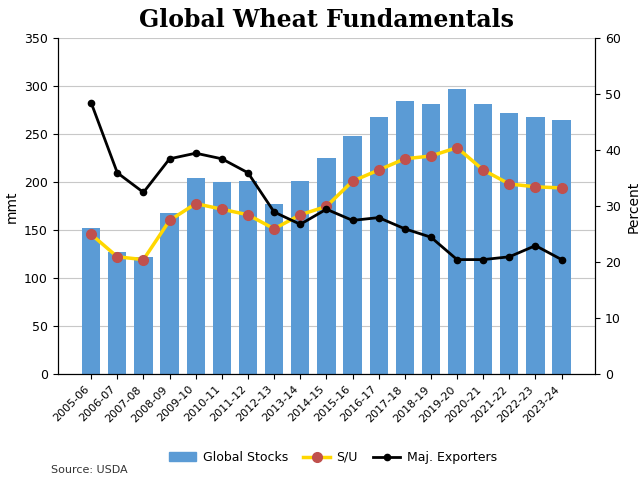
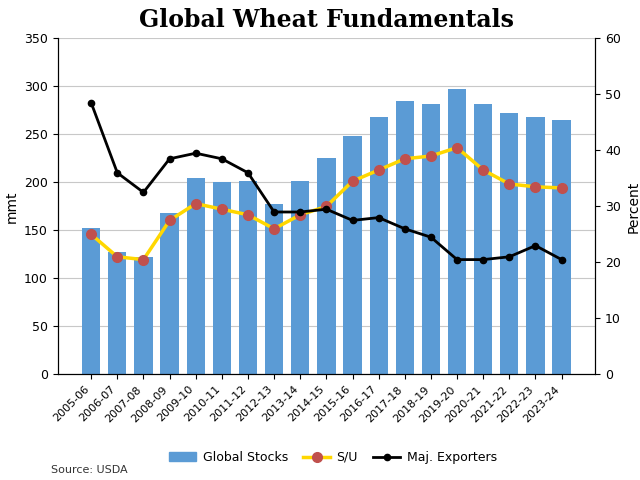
Maj. Exporters/2013-14: 26.8 -> 29.0
